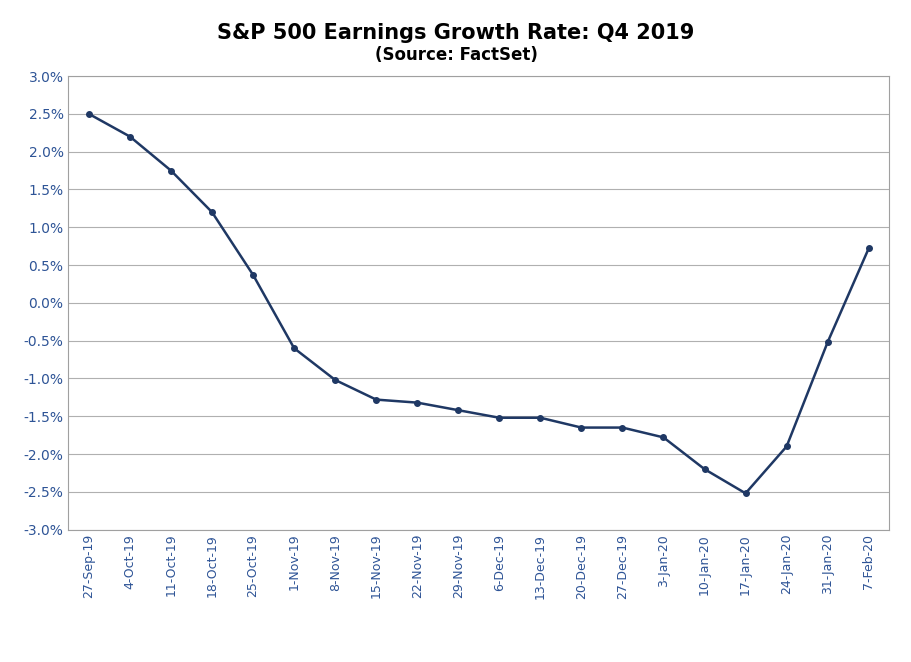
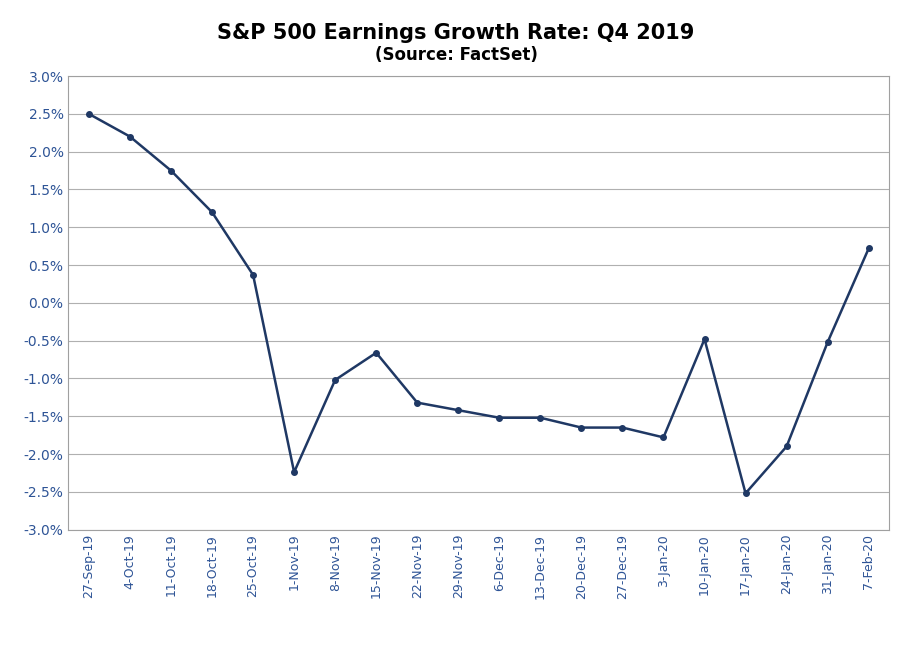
1-Nov-19: -0.60% -> -2.24%
15-Nov-19: -1.28% -> -0.66%
10-Jan-20: -2.20% -> -0.48%
